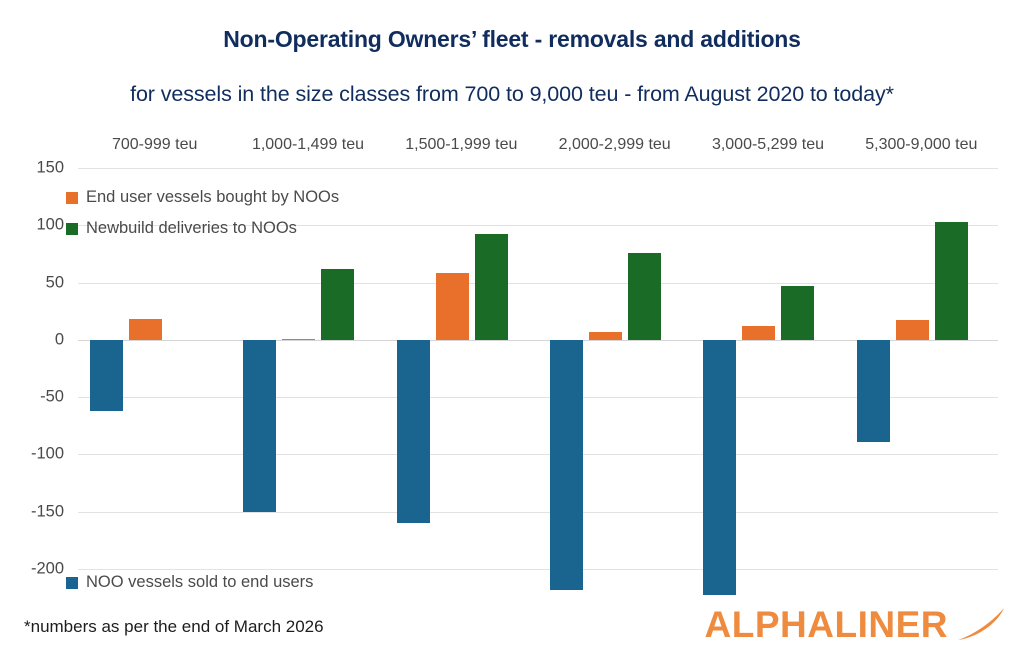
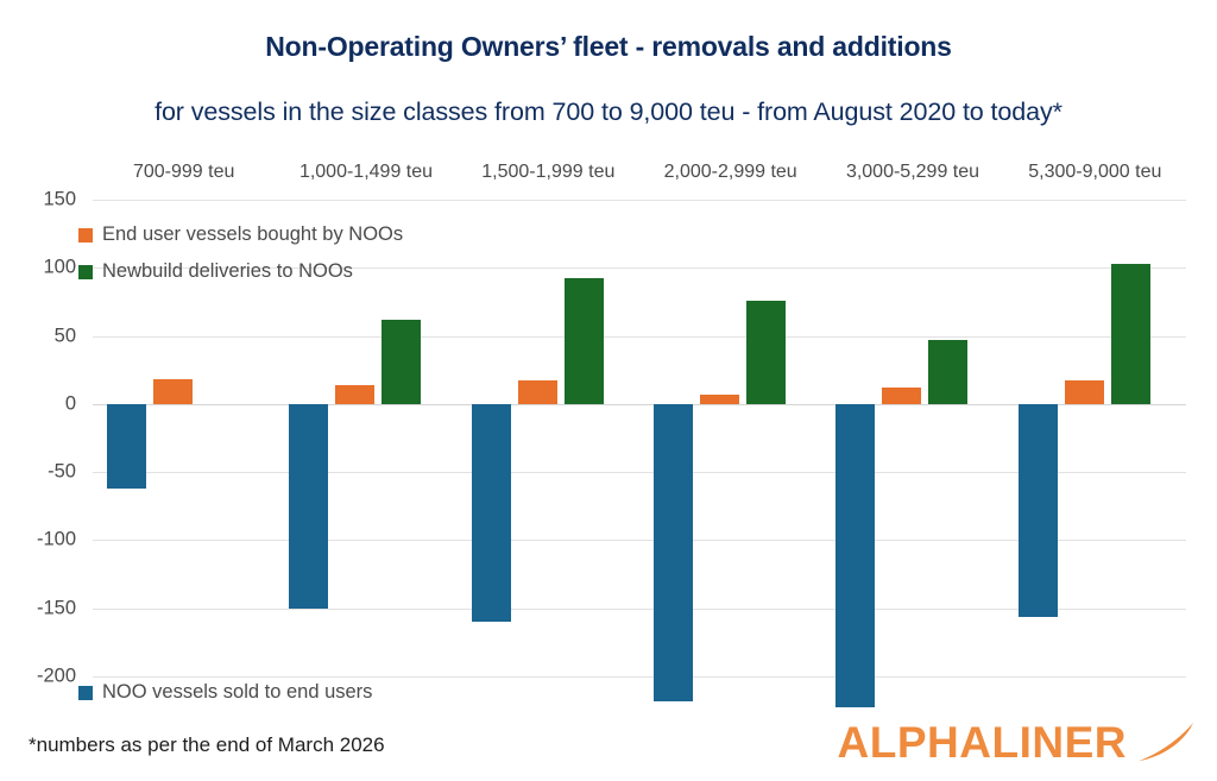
End user vessels bought by NOOs/1,000-1,499 teu: 1 -> 14
End user vessels bought by NOOs/1,500-1,999 teu: 58 -> 17
NOO vessels sold to end users/5,300-9,000 teu: -89 -> -156
